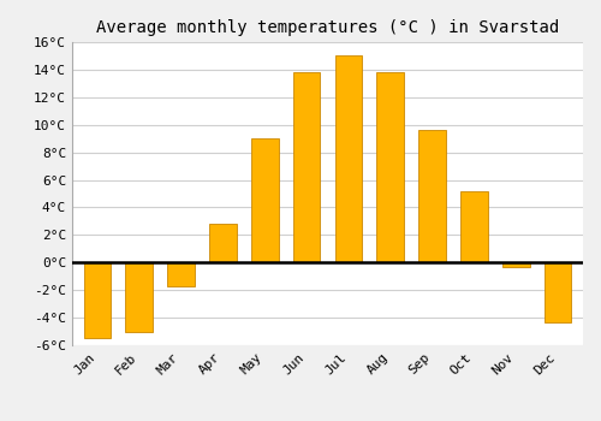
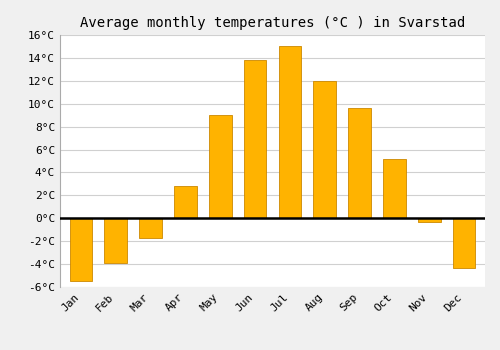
Feb: -5.0°C -> -3.9°C
Aug: 13.8°C -> 12.0°C
